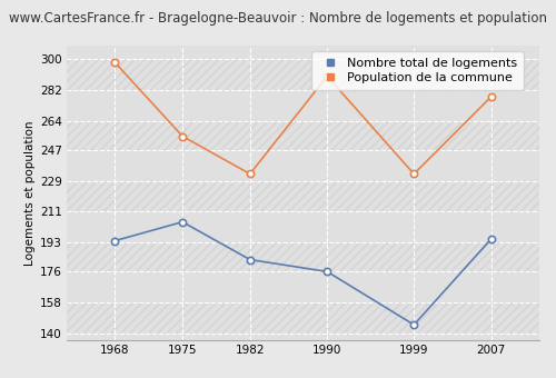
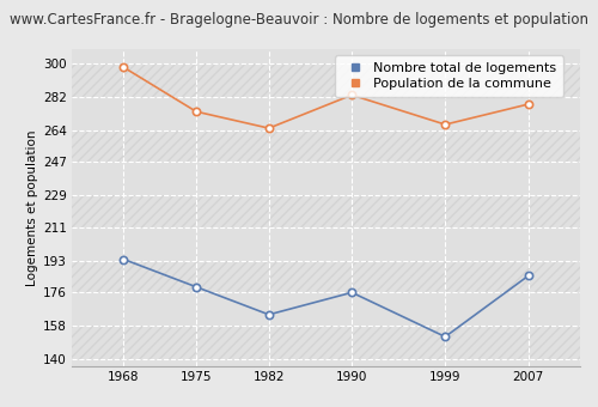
Nombre total de logements/1975: 205 -> 179
Population de la commune/1975: 255 -> 274
Nombre total de logements/1982: 183 -> 164
Population de la commune/1982: 233 -> 265
Population de la commune/1990: 290 -> 283
Nombre total de logements/1999: 145 -> 152
Population de la commune/1999: 233 -> 267
Nombre total de logements/2007: 195 -> 185
